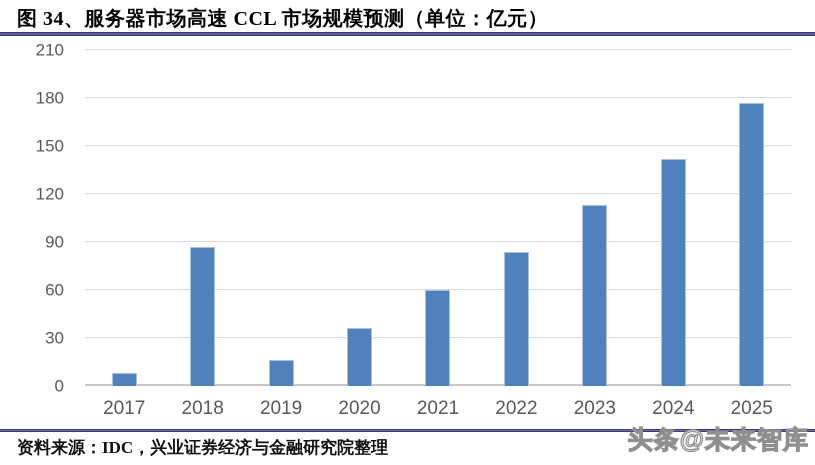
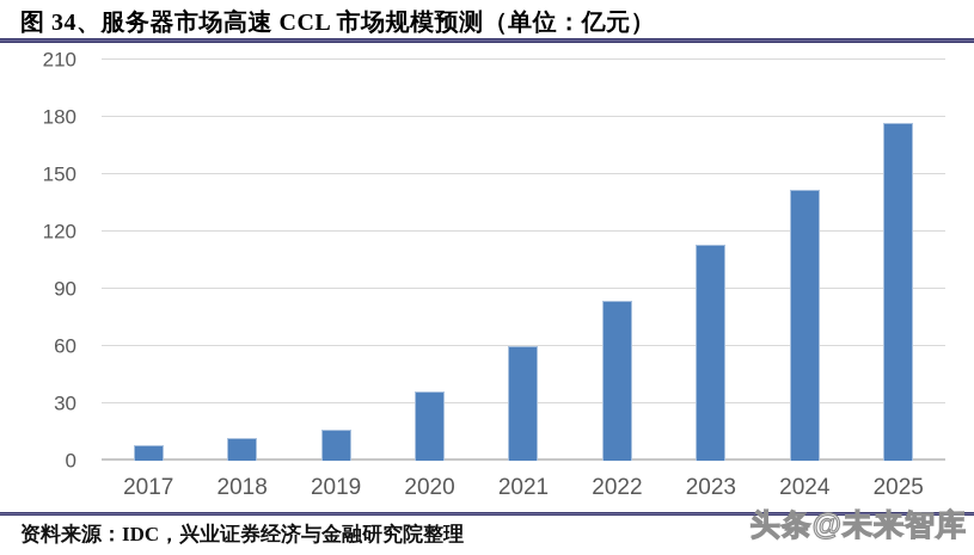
2018: 87 -> 12
